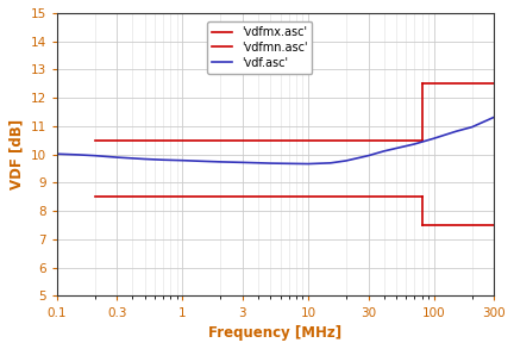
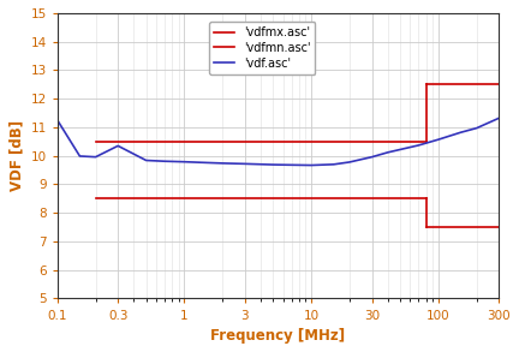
0.1: 10.02 -> 11.25
0.3: 9.90 -> 10.35
